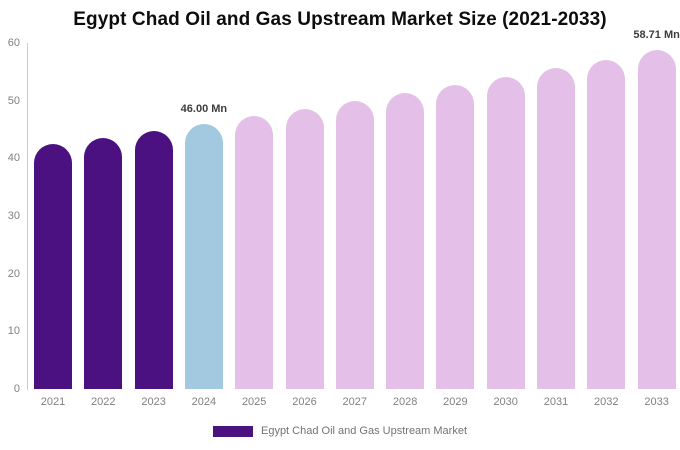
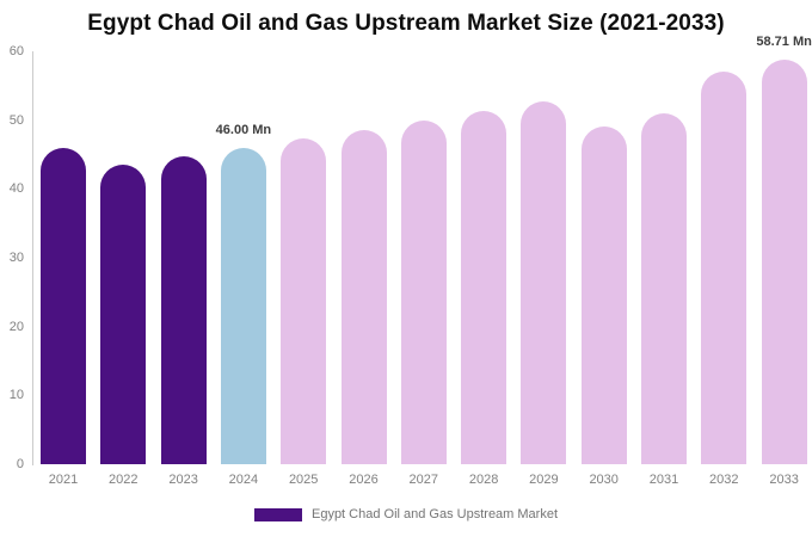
2021: 42 -> 46
2030: 54 -> 49
2031: 56 -> 51
